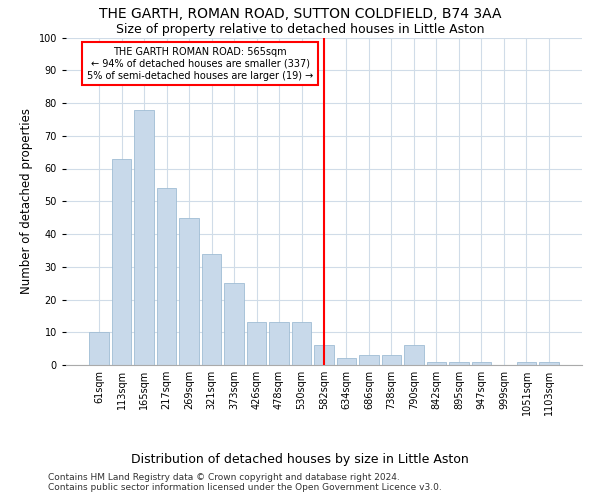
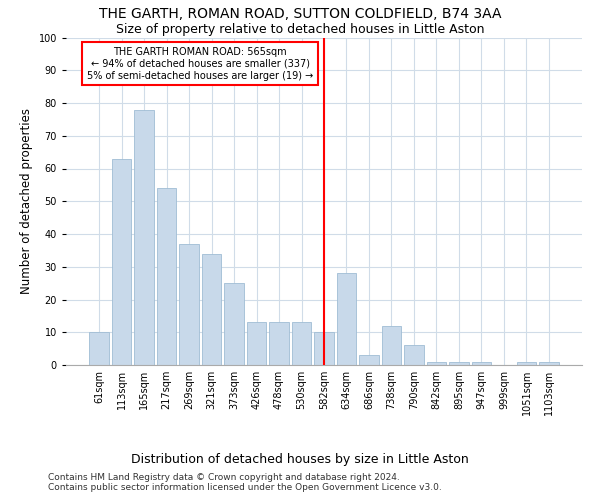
269sqm: 45 -> 37
582sqm: 6 -> 10
634sqm: 2 -> 28
738sqm: 3 -> 12
